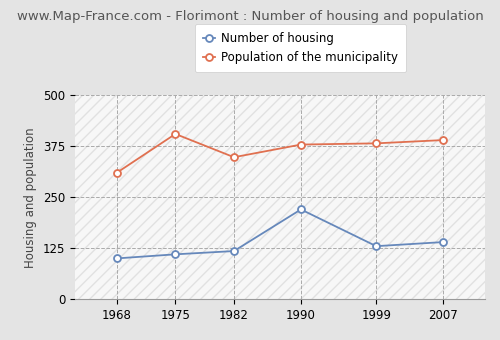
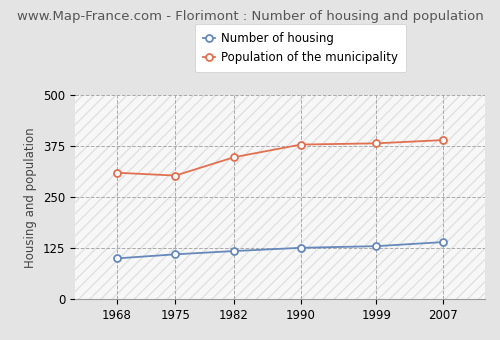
Population of the municipality/1975: 405 -> 303
Number of housing/1990: 220 -> 126
